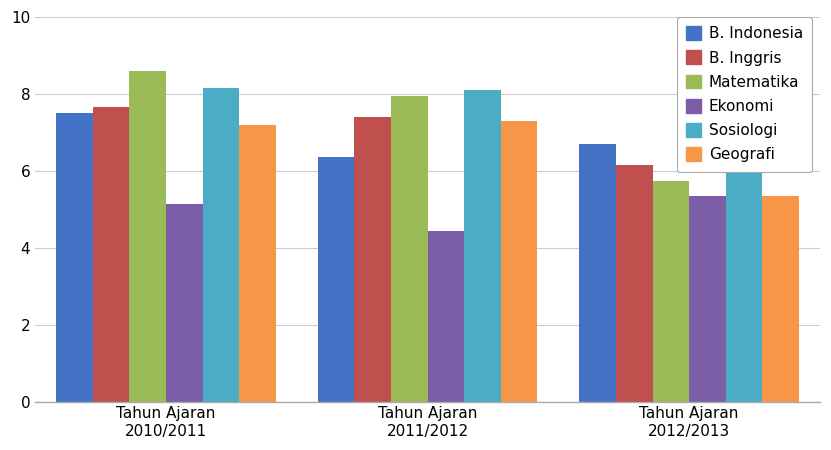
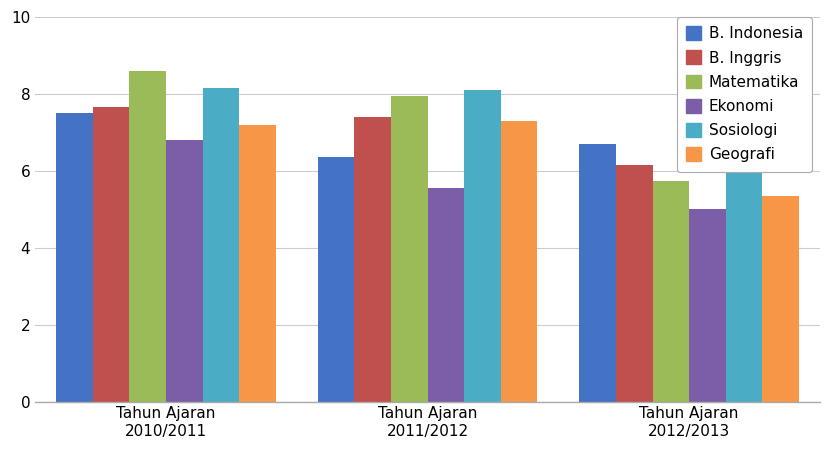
Ekonomi/Tahun Ajaran 2010/2011: 5.15 -> 6.80
Ekonomi/Tahun Ajaran 2011/2012: 4.45 -> 5.55
Ekonomi/Tahun Ajaran 2012/2013: 5.35 -> 5.00
